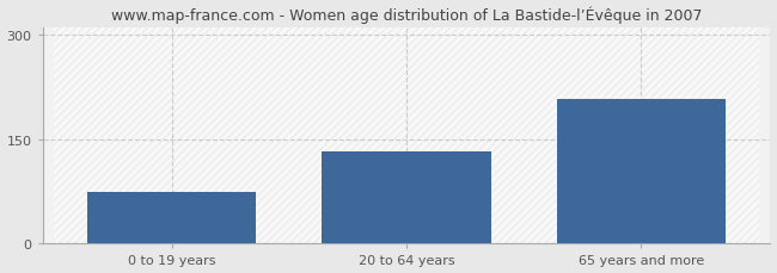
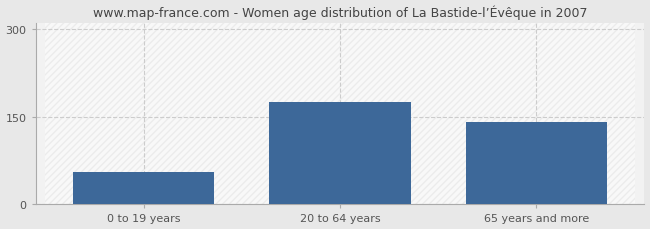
0 to 19 years: 74 -> 55
20 to 64 years: 132 -> 175
65 years and more: 208 -> 140
